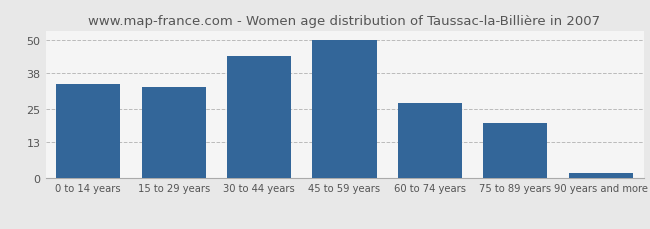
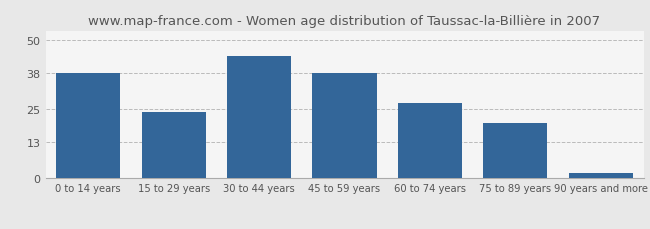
0 to 14 years: 34 -> 38
15 to 29 years: 33 -> 24
45 to 59 years: 50 -> 38
